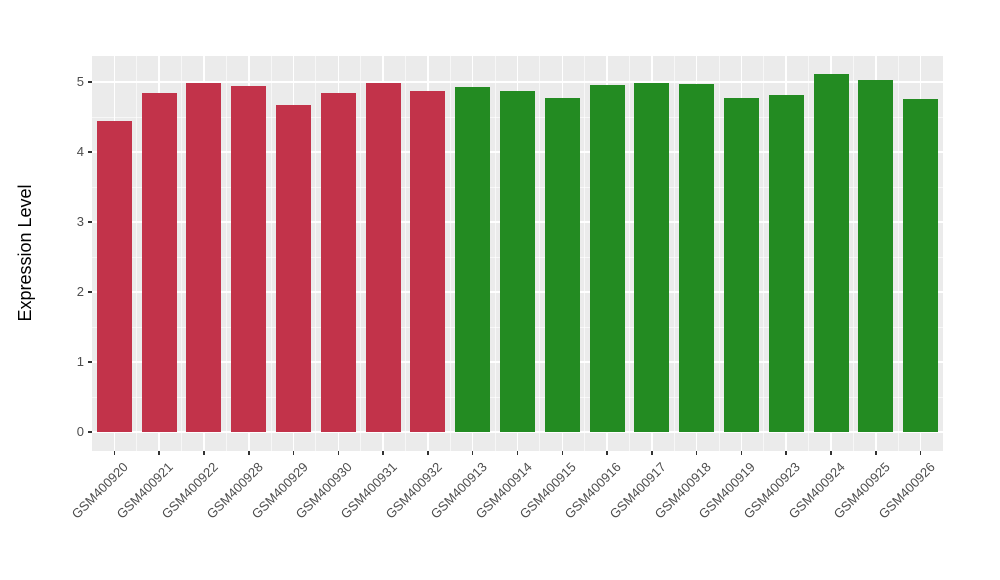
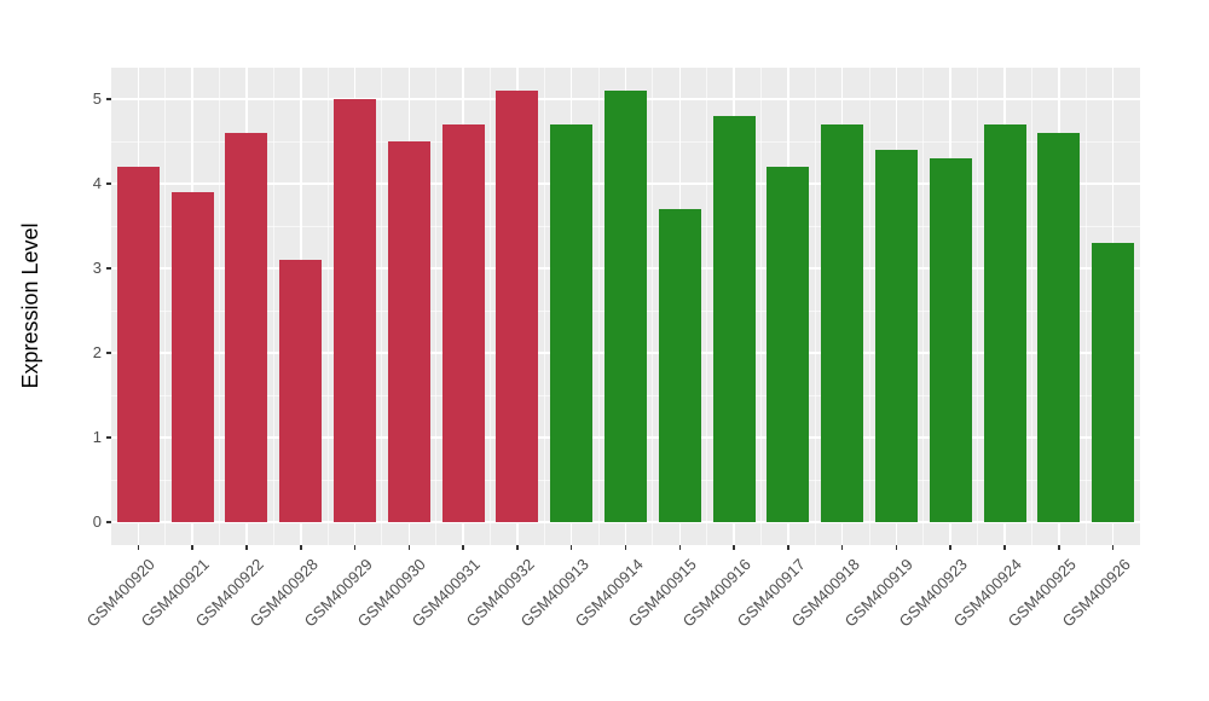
GSM400920: 4.4 -> 4.2
GSM400921: 4.8 -> 3.9
GSM400922: 5.0 -> 4.6
GSM400928: 5.0 -> 3.1
GSM400929: 4.7 -> 5.0
GSM400930: 4.8 -> 4.5
GSM400931: 5.0 -> 4.7
GSM400932: 4.9 -> 5.1
GSM400913: 4.9 -> 4.7
GSM400914: 4.9 -> 5.1
GSM400915: 4.8 -> 3.7
GSM400916: 5.0 -> 4.8
GSM400917: 5.0 -> 4.2
GSM400918: 5.0 -> 4.7
GSM400919: 4.8 -> 4.4
GSM400923: 4.8 -> 4.3
GSM400924: 5.1 -> 4.7
GSM400925: 5.0 -> 4.6
GSM400926: 4.8 -> 3.3
